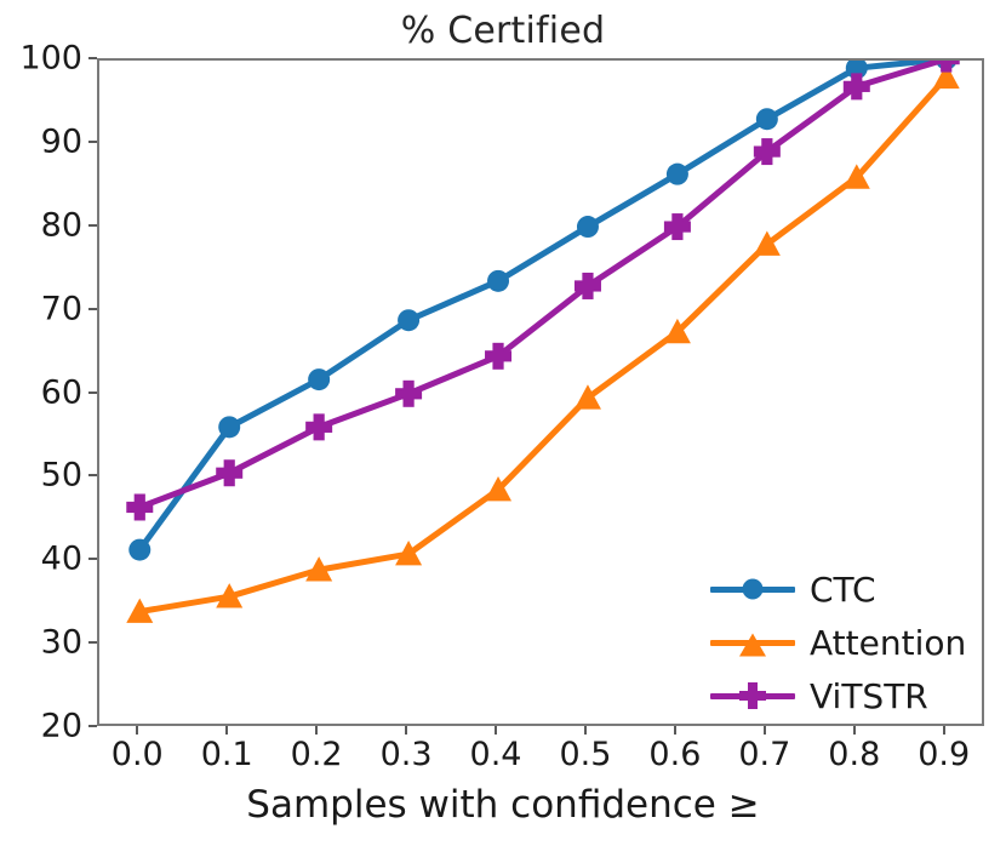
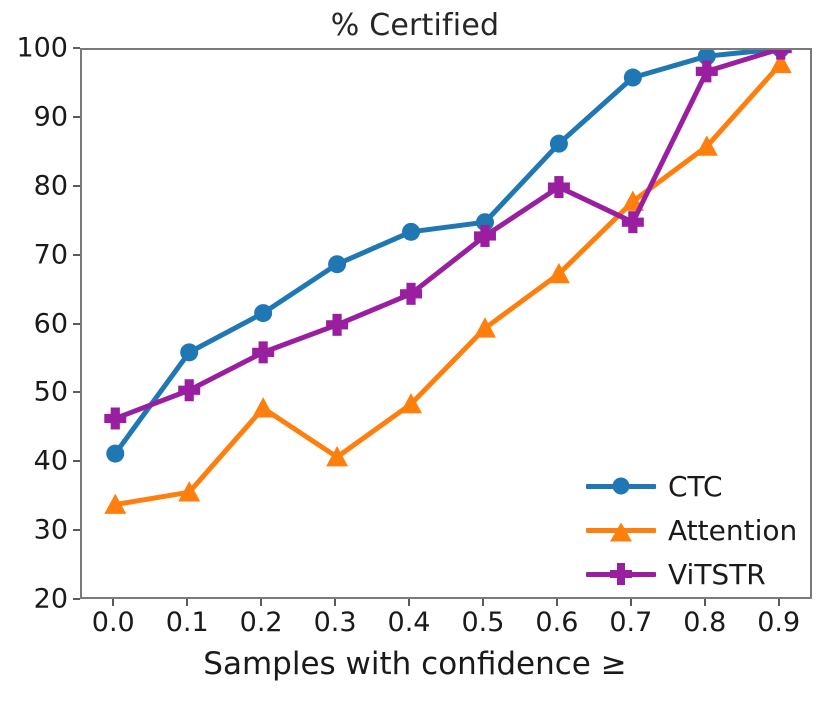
Attention/0.2: 39 -> 48
CTC/0.5: 80 -> 75
CTC/0.7: 93 -> 96
ViTSTR/0.7: 89 -> 75
